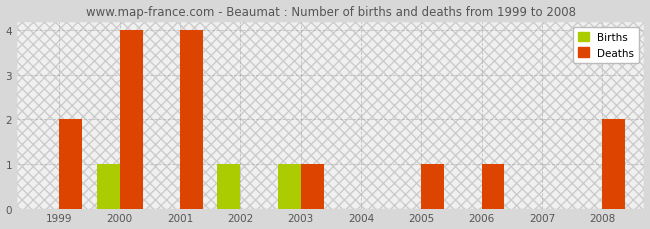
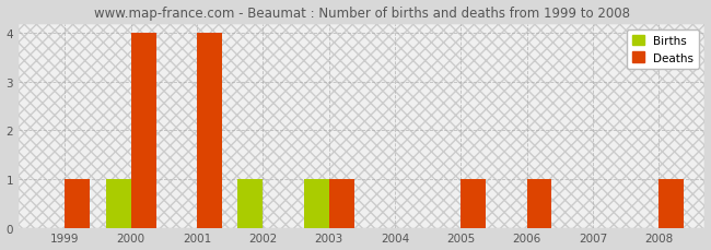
Deaths/1999: 2 -> 1
Deaths/2008: 2 -> 1
